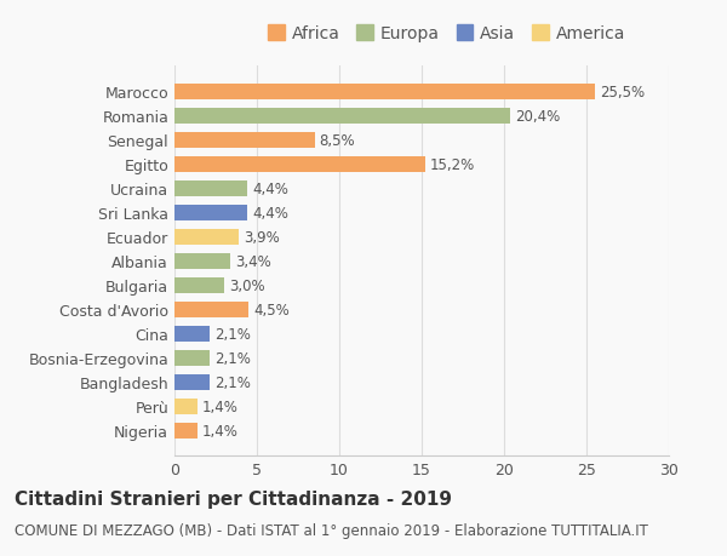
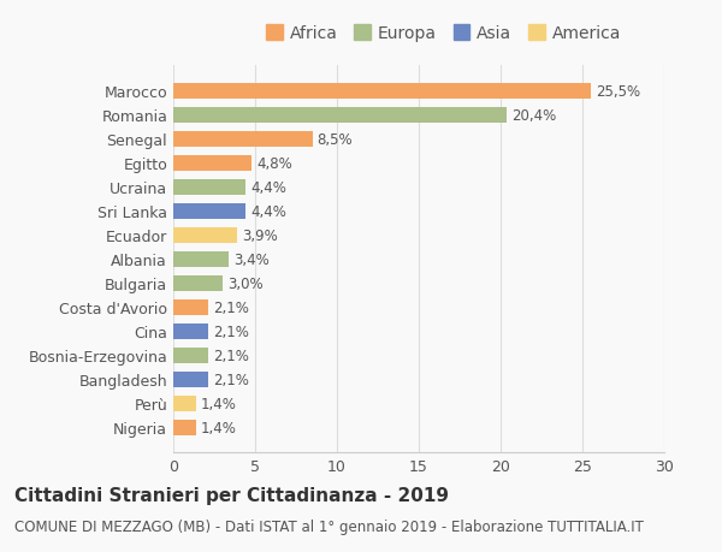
Egitto: 15,2% -> 4,8%
Costa d'Avorio: 4,5% -> 2,1%
